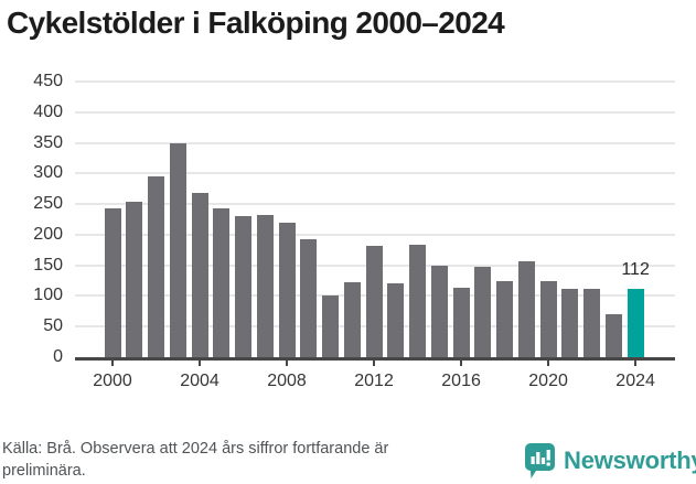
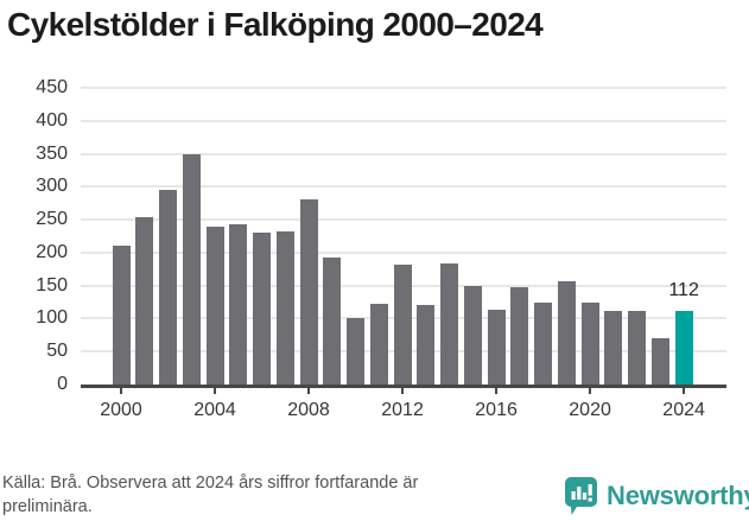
2000: 240 -> 210
2004: 270 -> 240
2008: 220 -> 280
